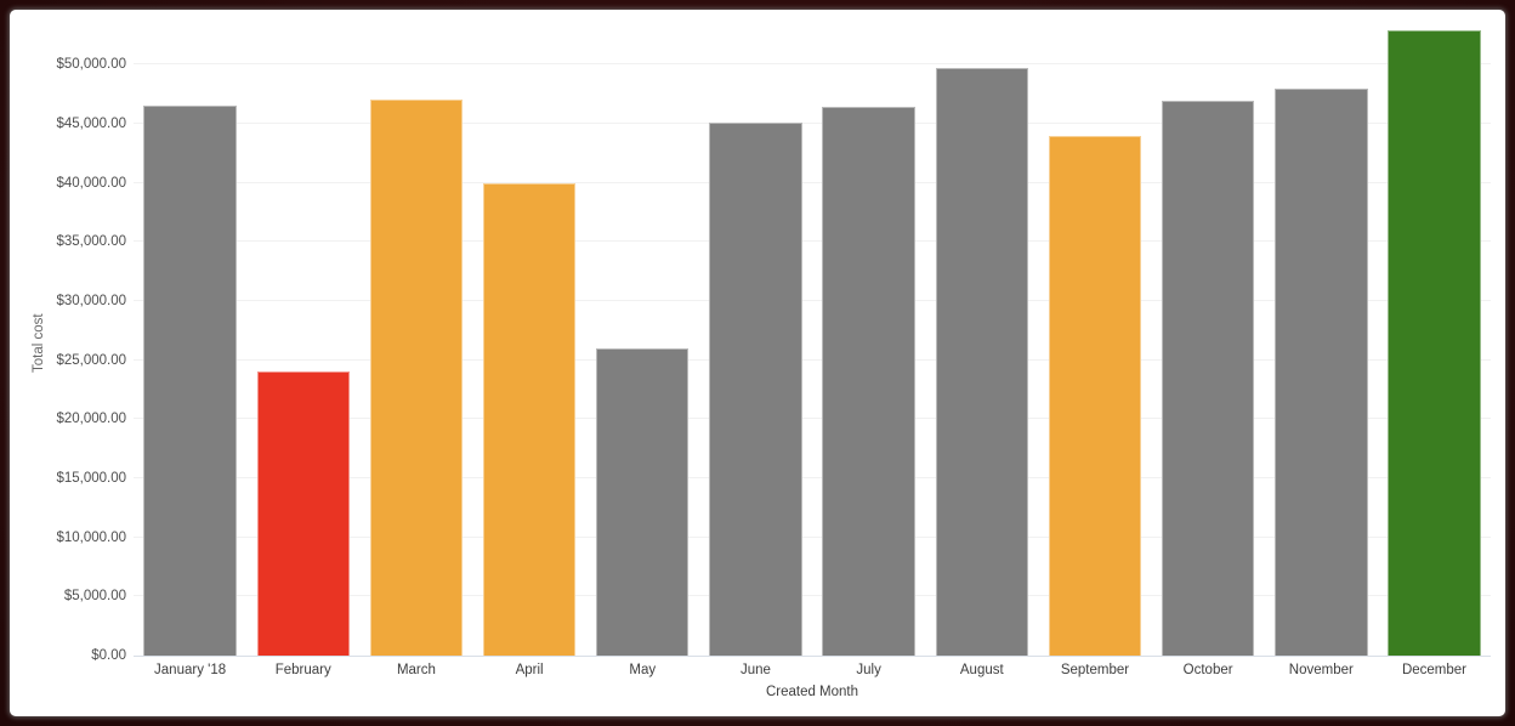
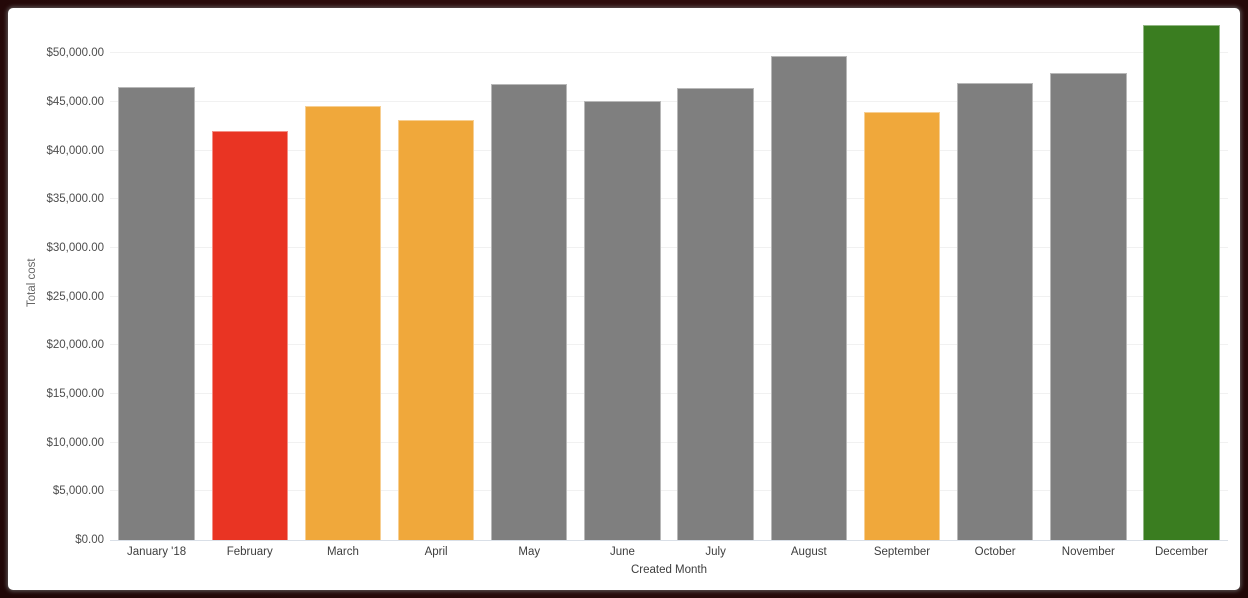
February: $24000 -> $42000
March: $47000 -> $45000
April: $40000 -> $43000
May: $26000 -> $47000
